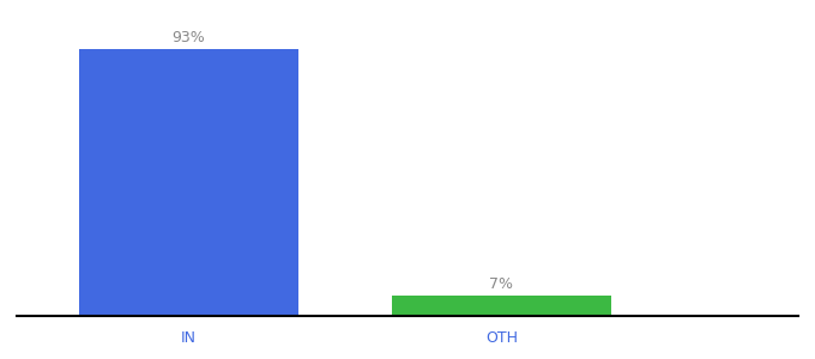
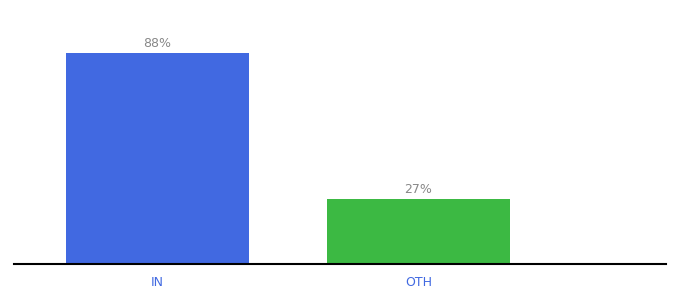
IN: 93% -> 88%
OTH: 7% -> 27%
